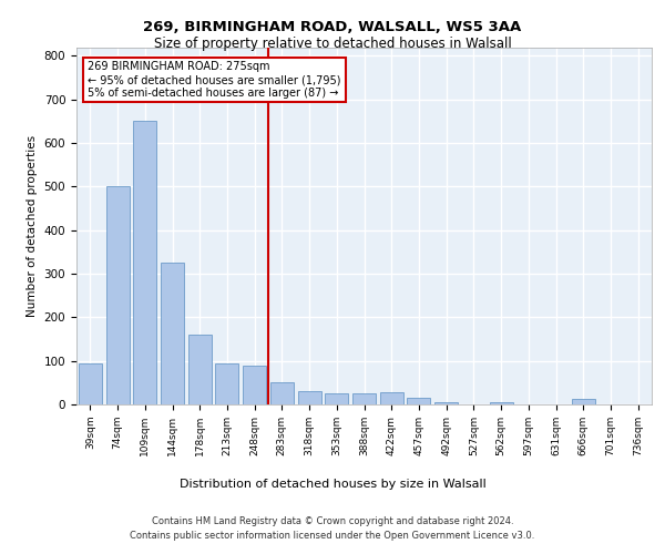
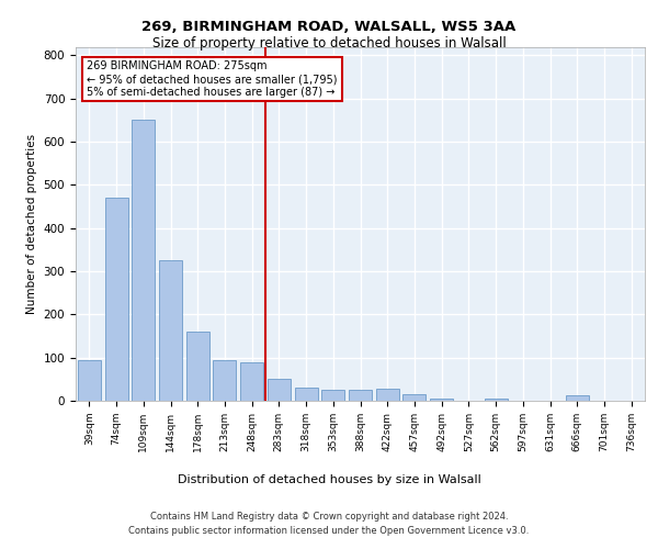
74sqm: 500 -> 470
